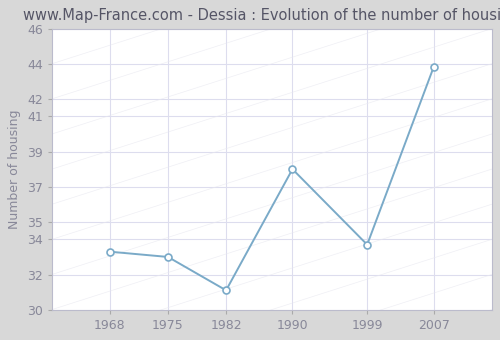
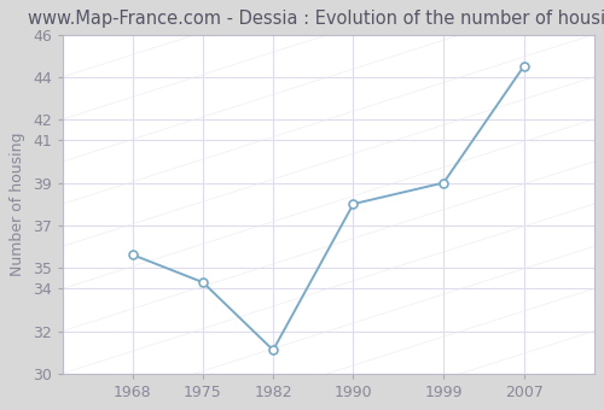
1968: 33.3 -> 35.6
1975: 33.0 -> 34.3
1999: 33.7 -> 39.0
2007: 43.8 -> 44.5
